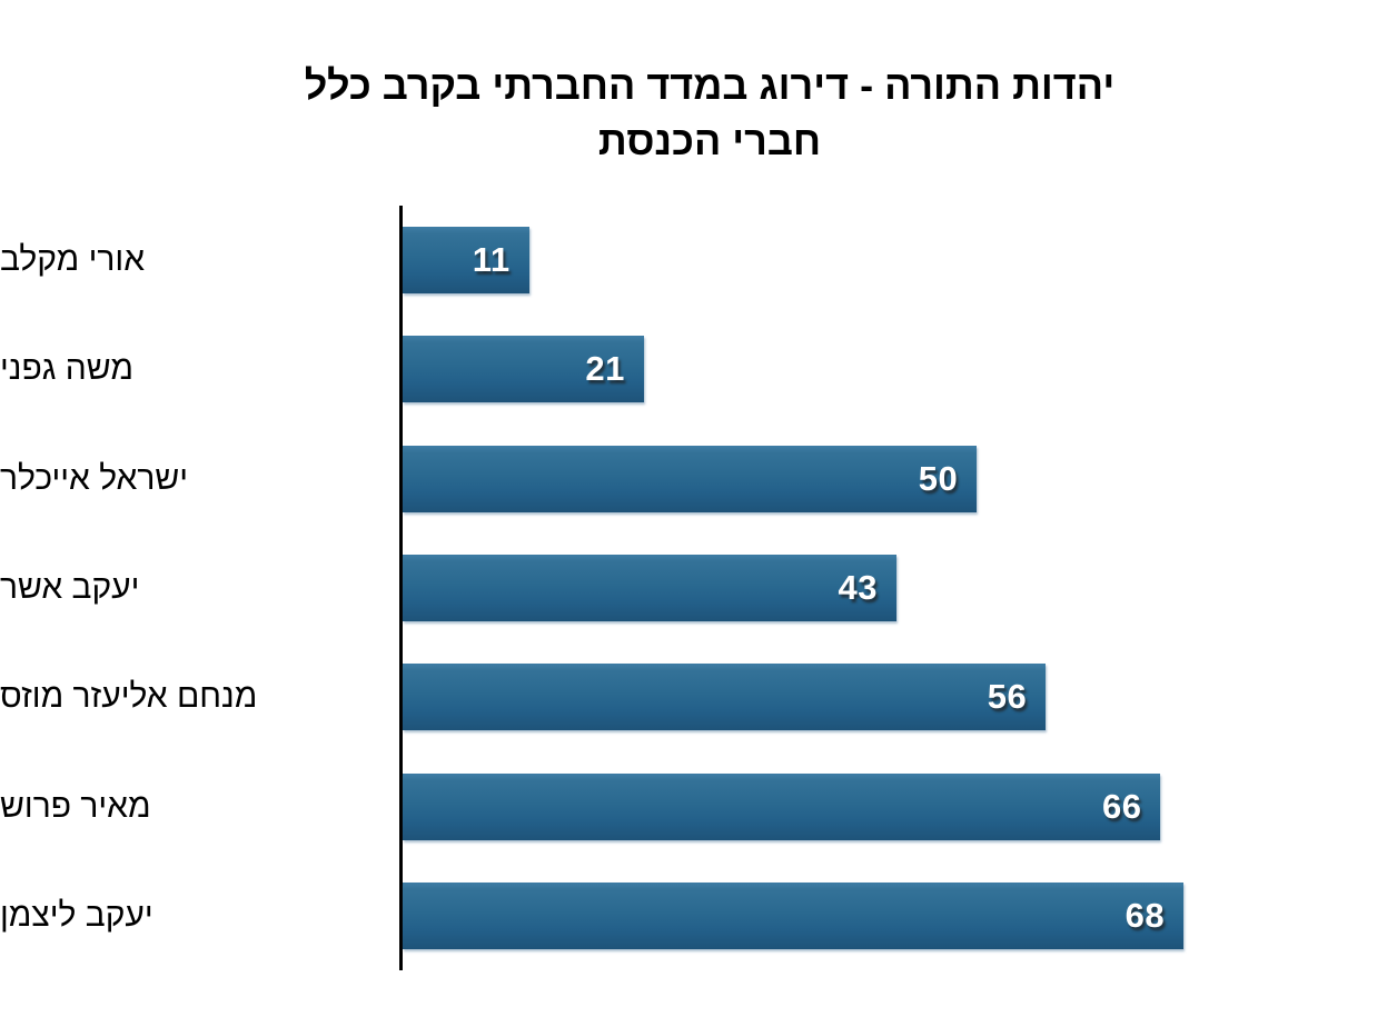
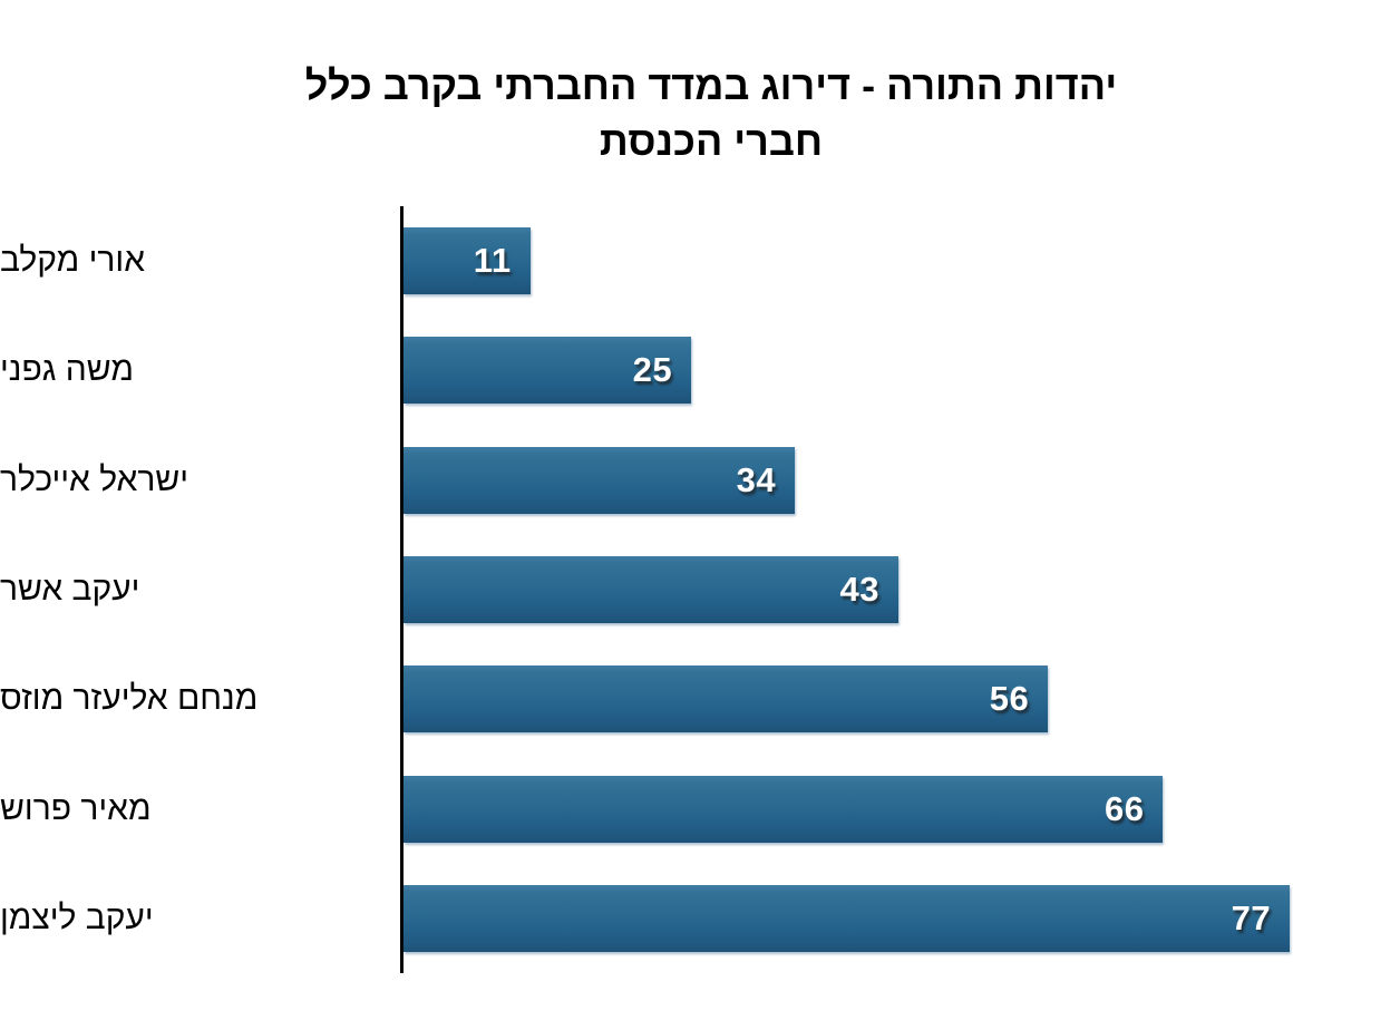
משה גפני: 21 -> 25
ישראל אייכלר: 50 -> 34
יעקב ליצמן: 68 -> 77
